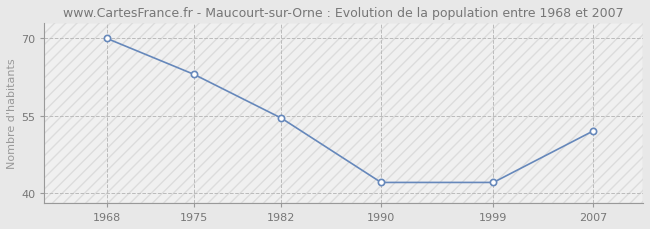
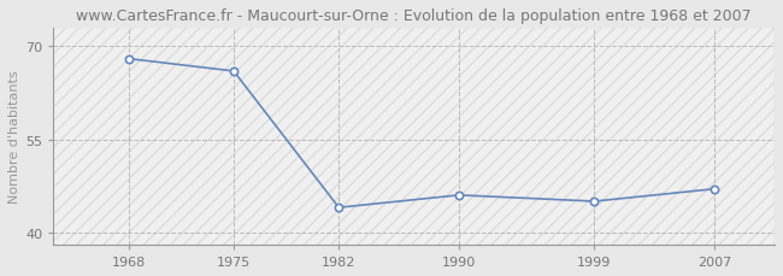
1968: 70.0 -> 68.0
1975: 63.0 -> 66.0
1982: 54.5 -> 44.0
1990: 42.0 -> 46.0
1999: 42.0 -> 45.0
2007: 52.0 -> 47.0
